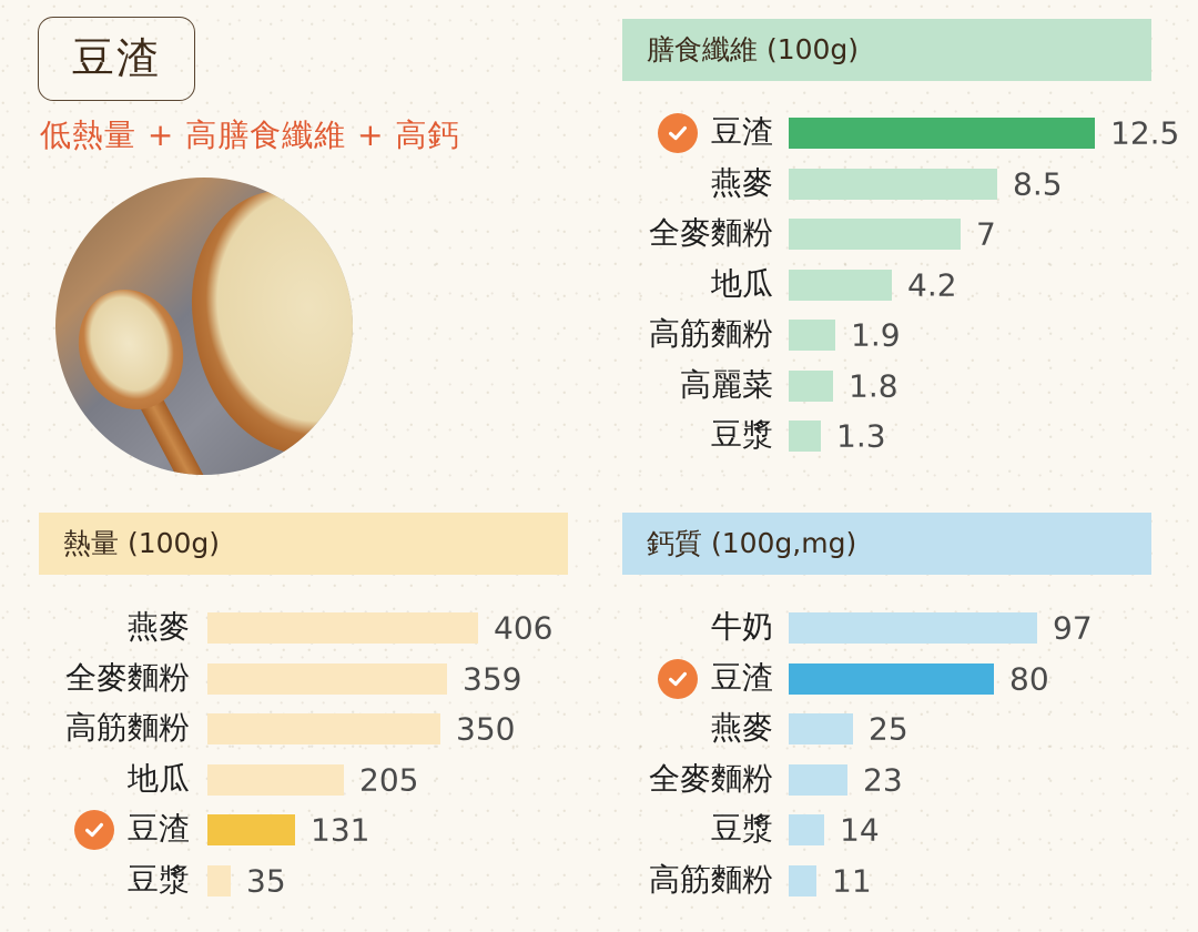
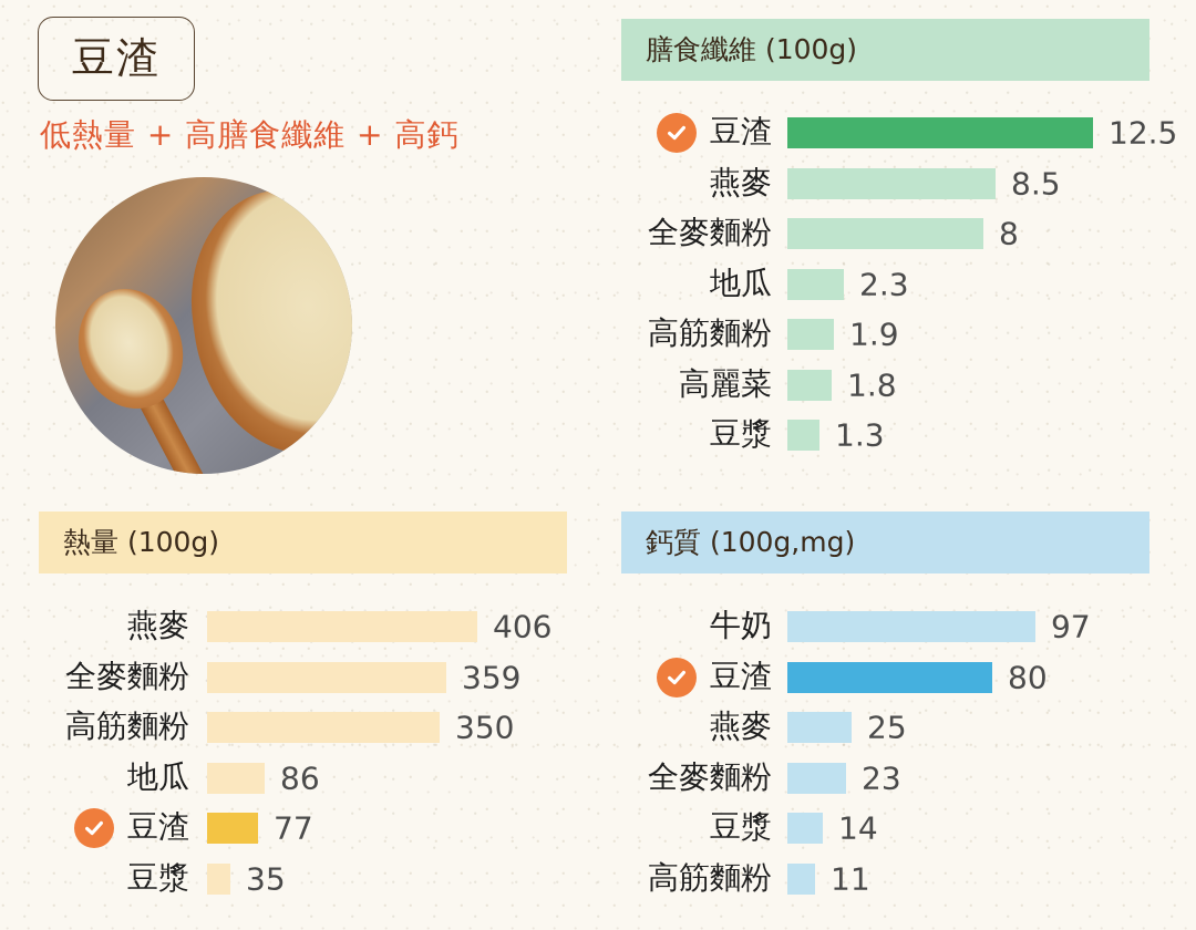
膳食纖維 (100g)/全麥麵粉: 7 -> 8
膳食纖維 (100g)/地瓜: 4.2 -> 2.3
熱量 (100g)/地瓜: 205 -> 86
熱量 (100g)/豆渣: 131 -> 77
